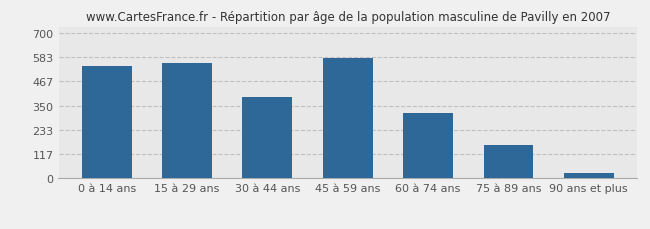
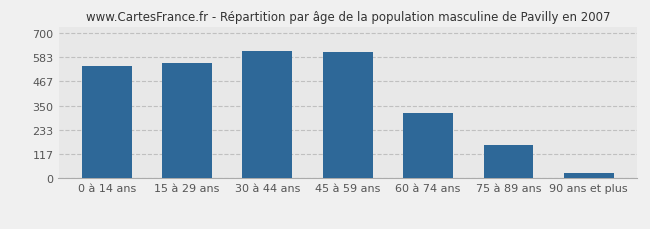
30 à 44 ans: 390 -> 612
45 à 59 ans: 580 -> 608
